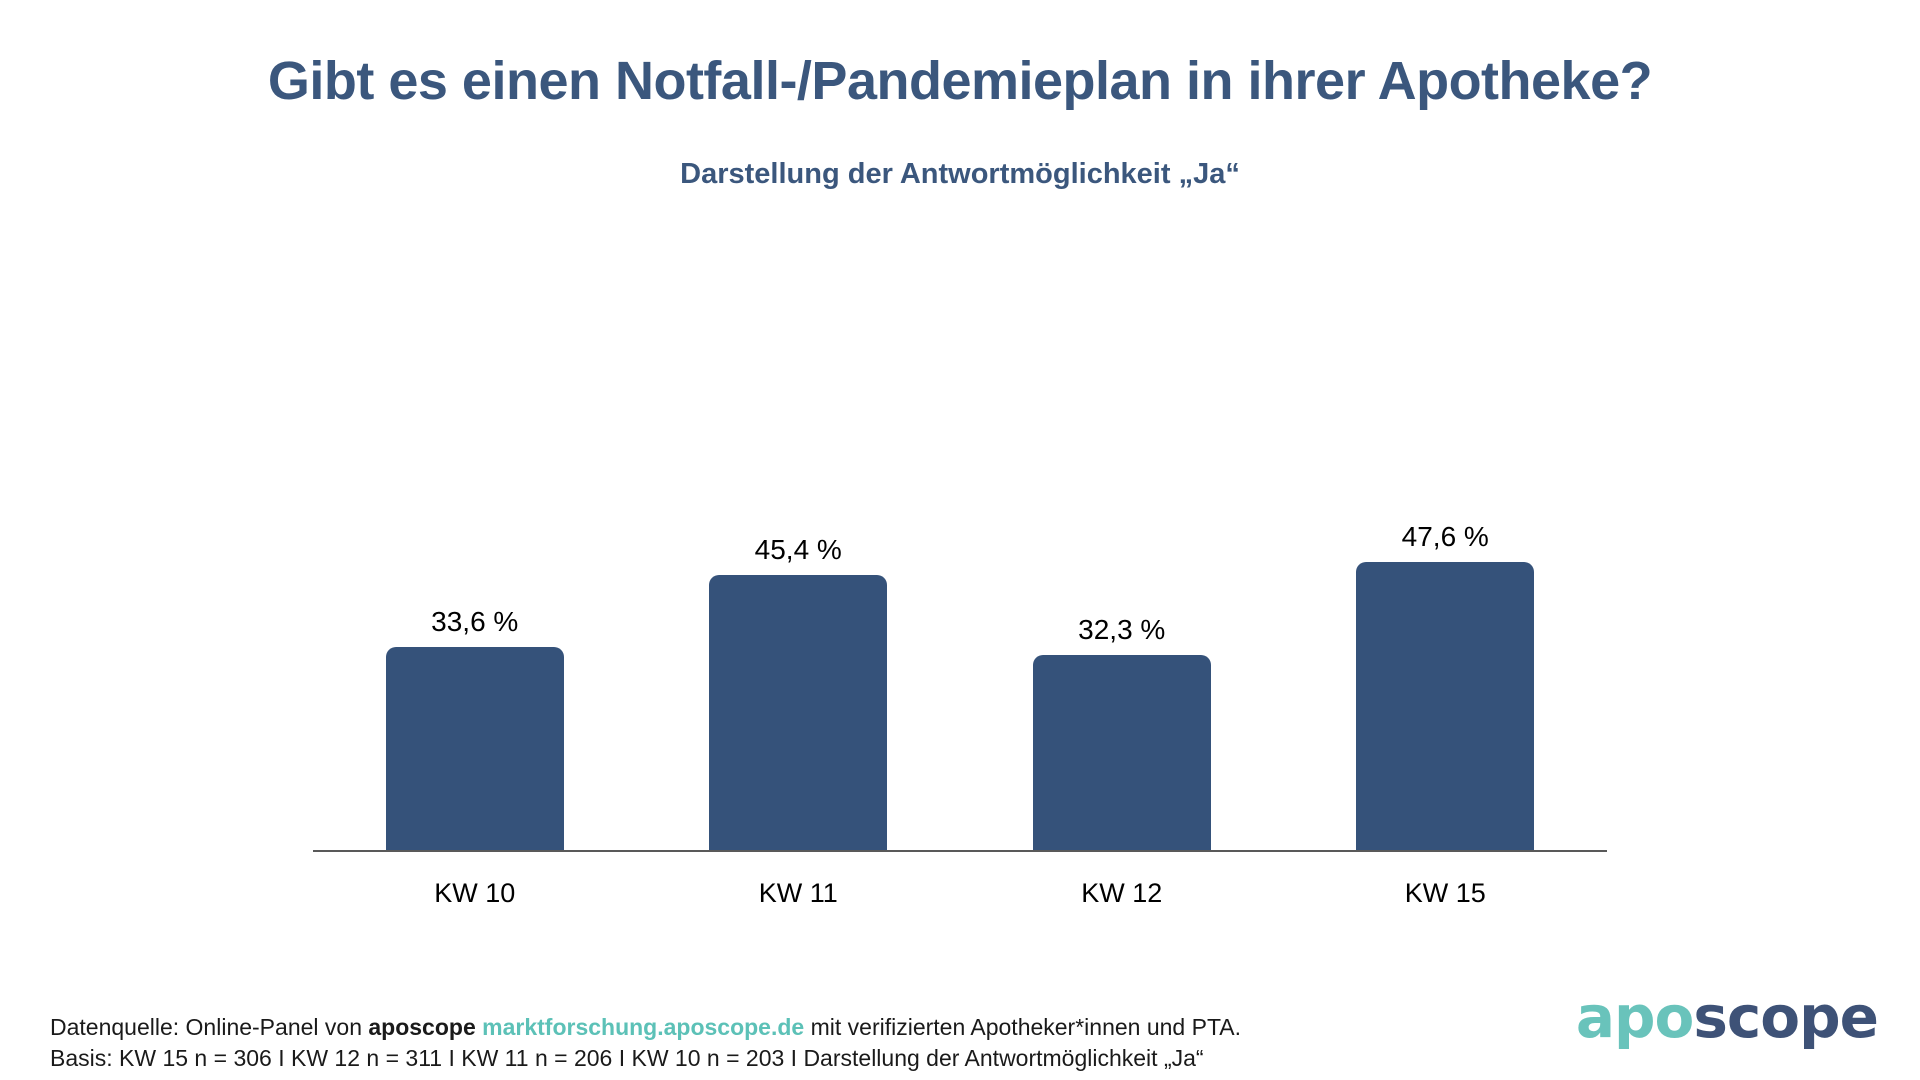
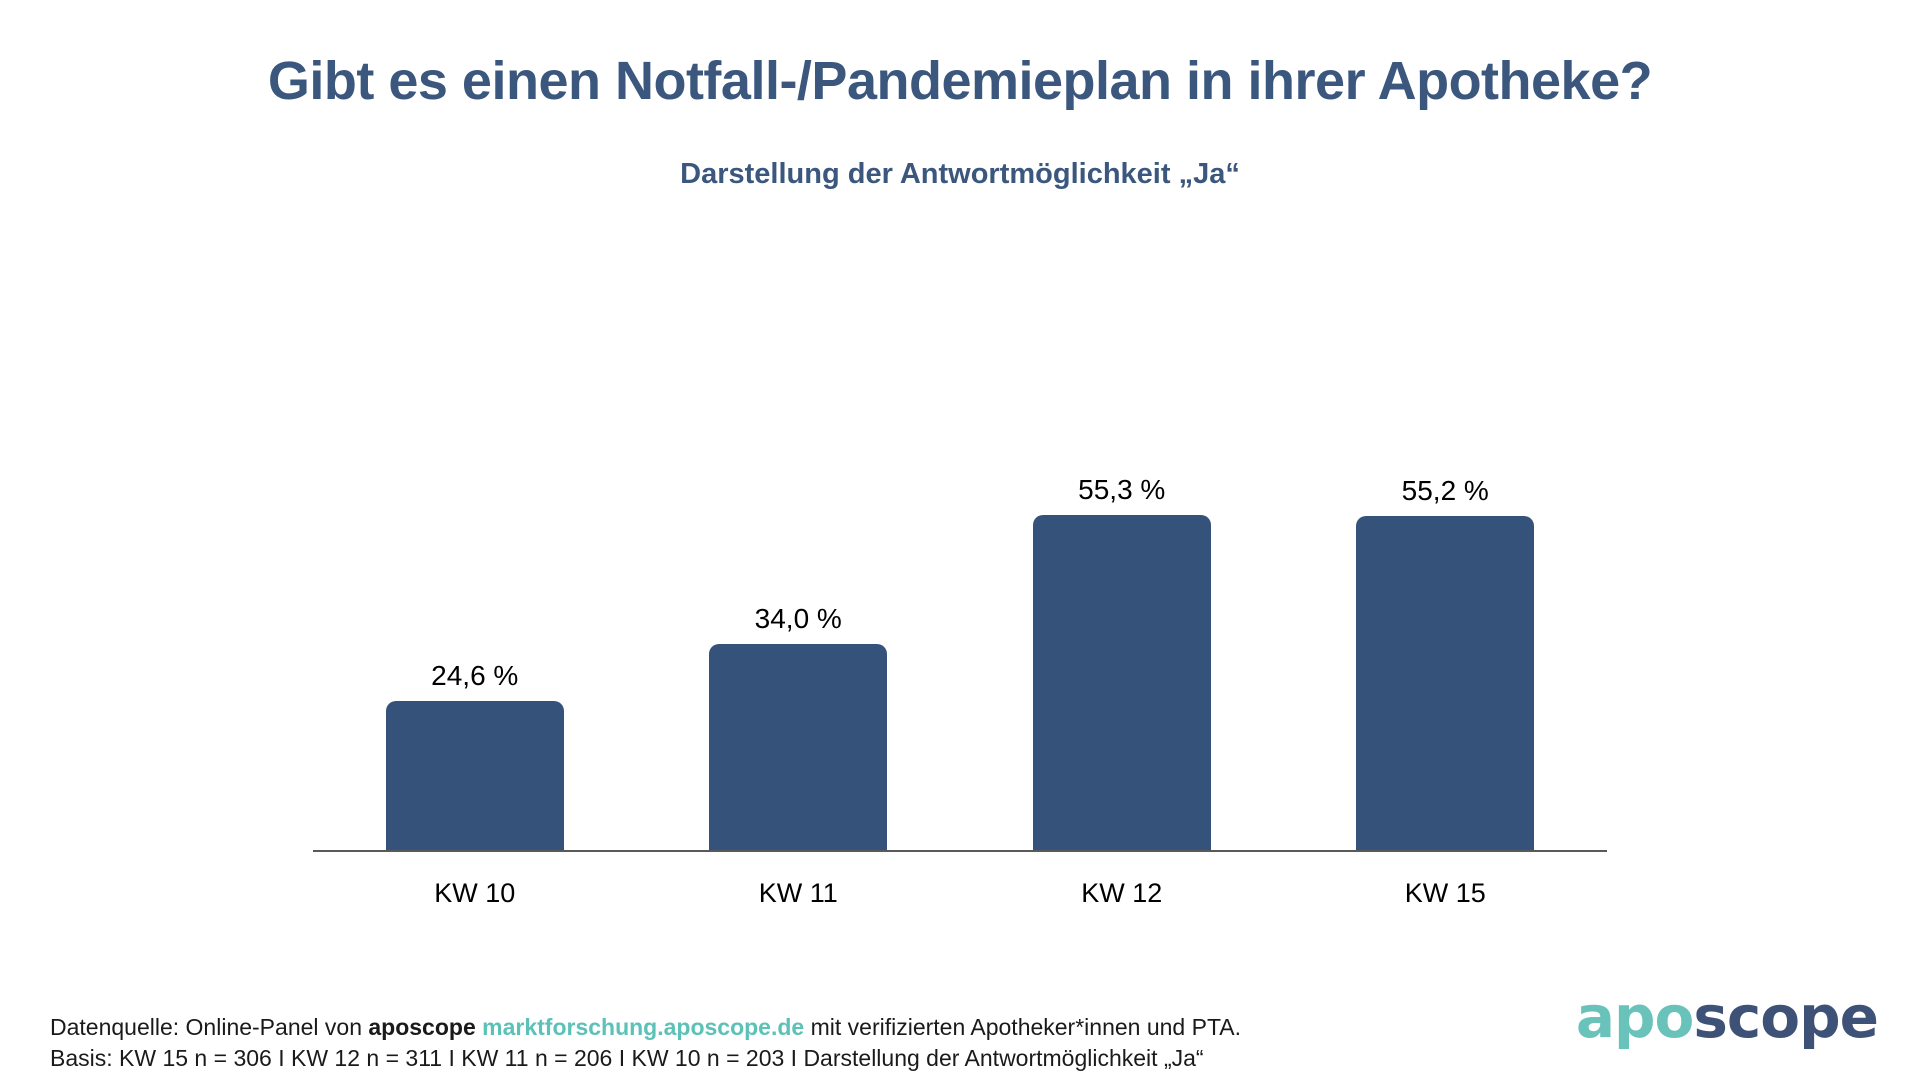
KW 10: 33,6 -> 24,6
KW 11: 45,4 -> 34,0
KW 12: 32,3 -> 55,3
KW 15: 47,6 -> 55,2
